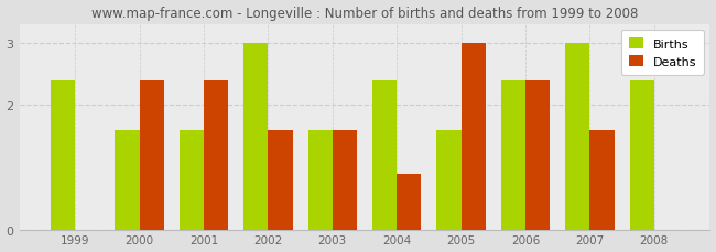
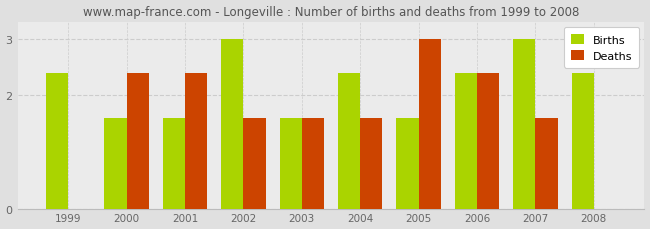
Deaths/2004: 0.9 -> 1.6
